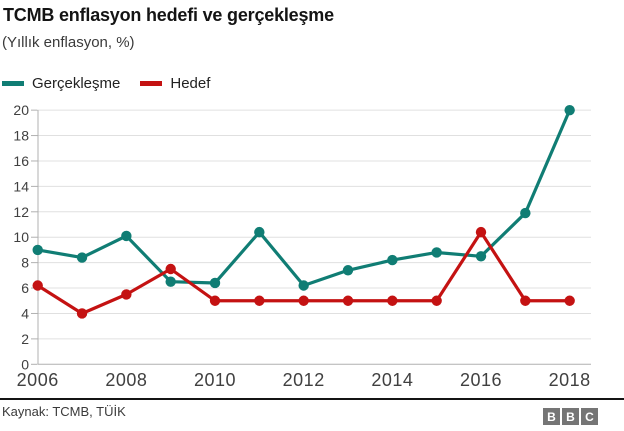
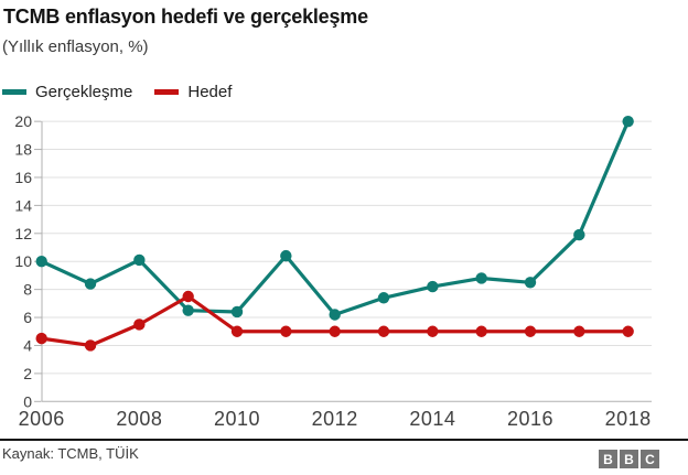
Gerçekleşme/2006: 9.0 -> 10.0
Hedef/2006: 6.2 -> 4.5
Hedef/2016: 10.4 -> 5.0
